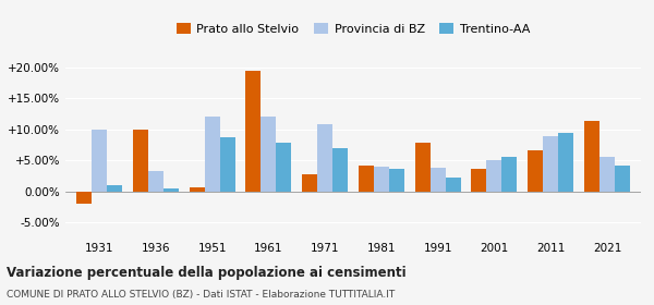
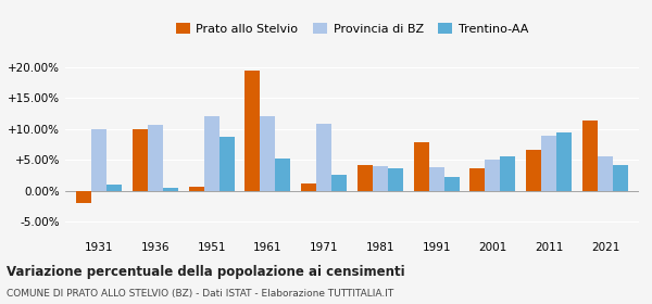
Provincia di BZ/1936: 3.3% -> 10.6%
Trentino-AA/1961: 7.8% -> 5.2%
Prato allo Stelvio/1971: 2.8% -> 1.2%
Trentino-AA/1971: 7.0% -> 2.6%
